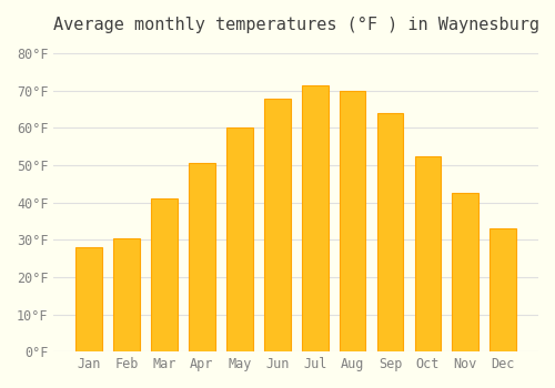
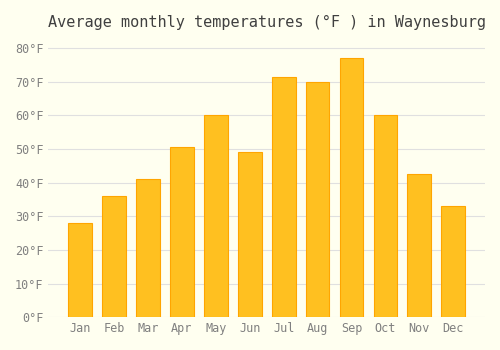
Feb: 30.5°F -> 36.0°F
Jun: 68.0°F -> 49.0°F
Sep: 64.0°F -> 77.0°F
Oct: 52.5°F -> 60.0°F
